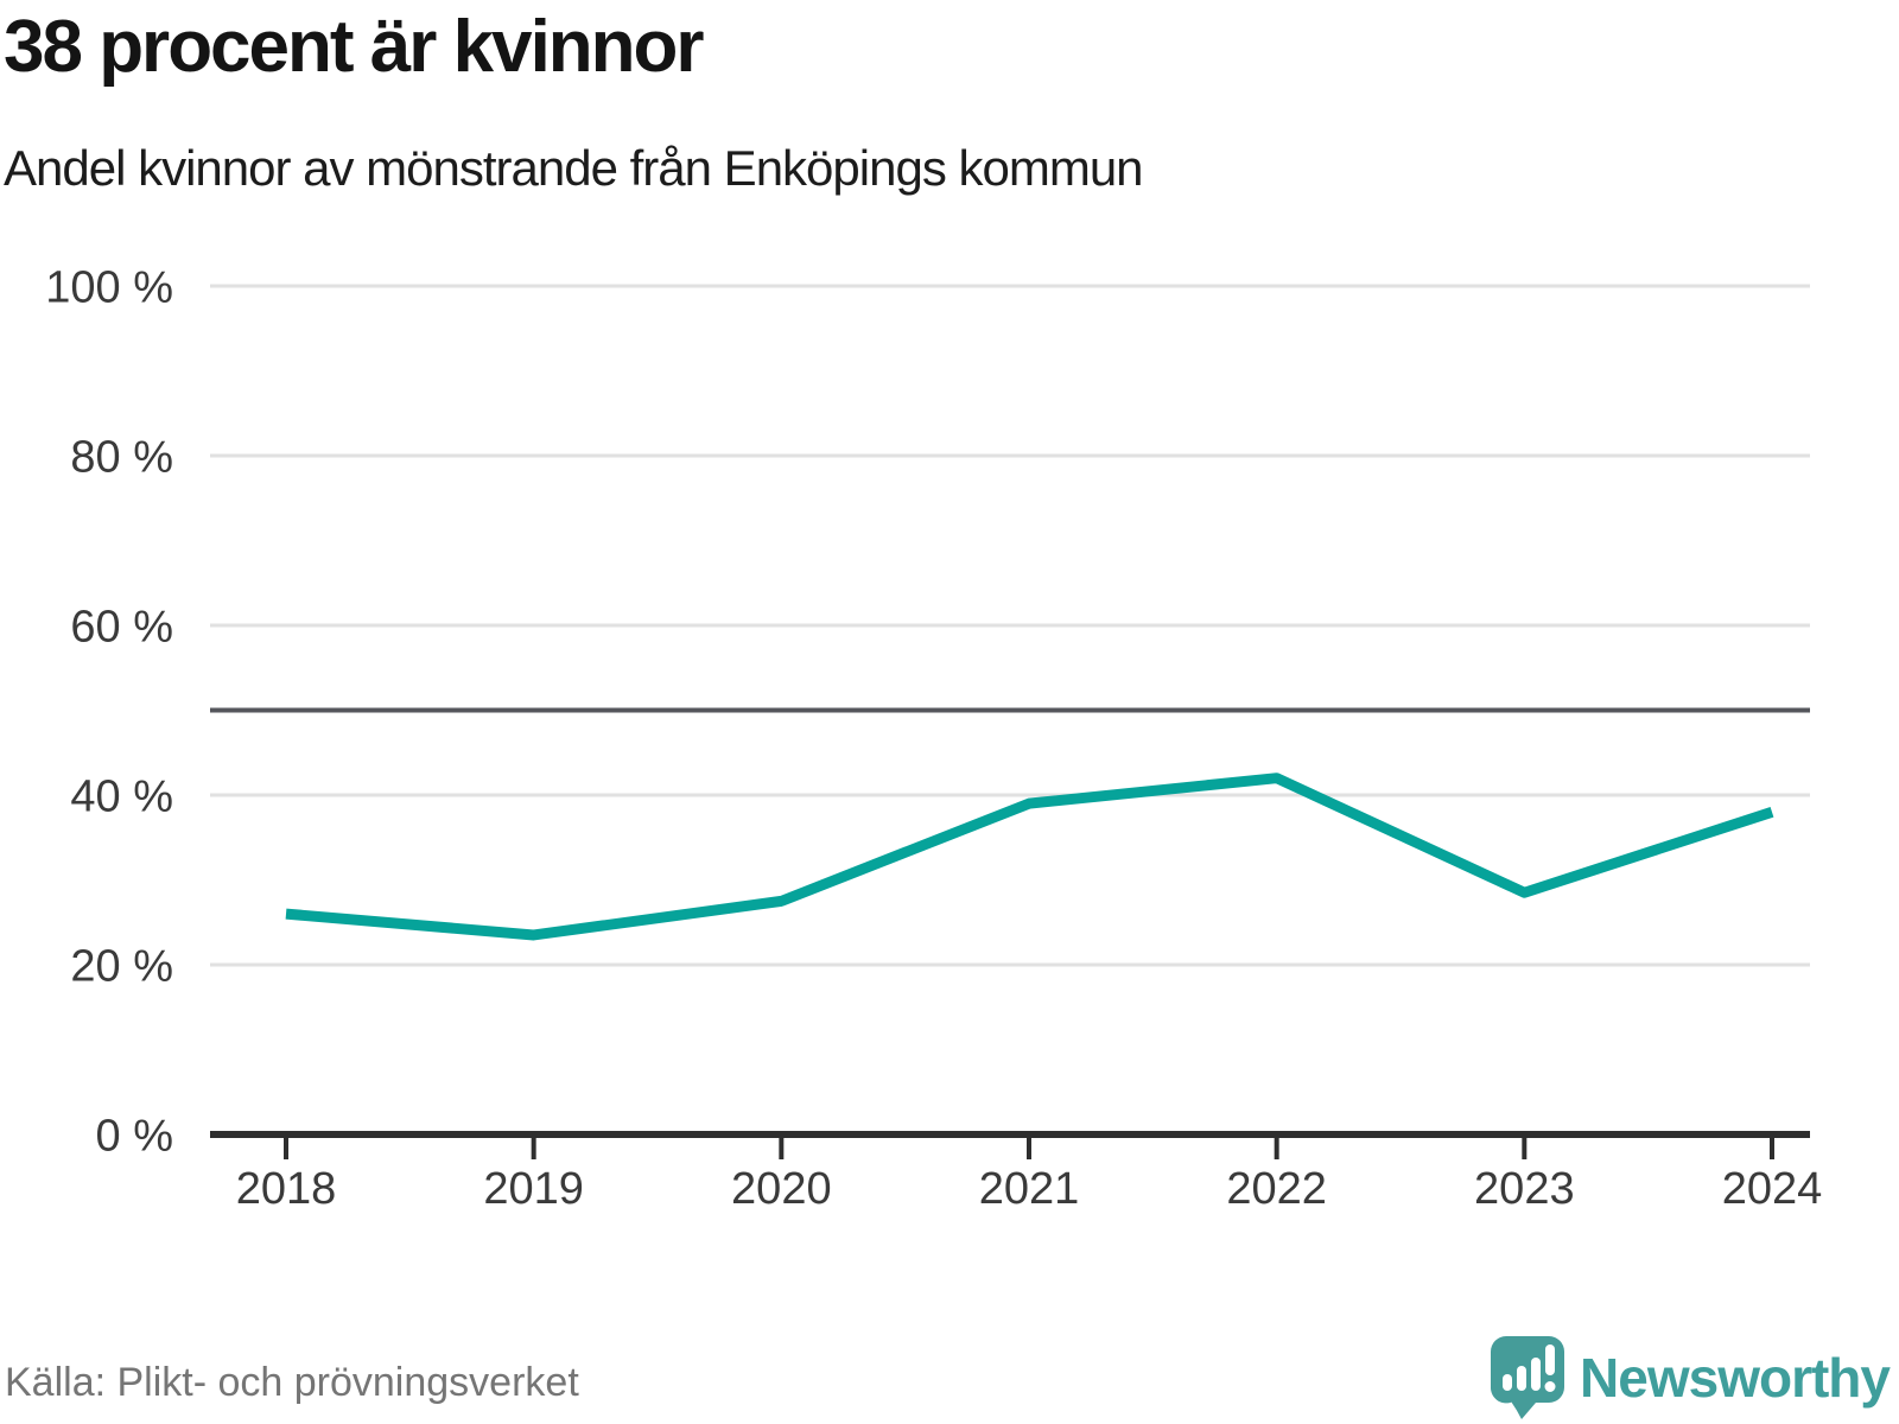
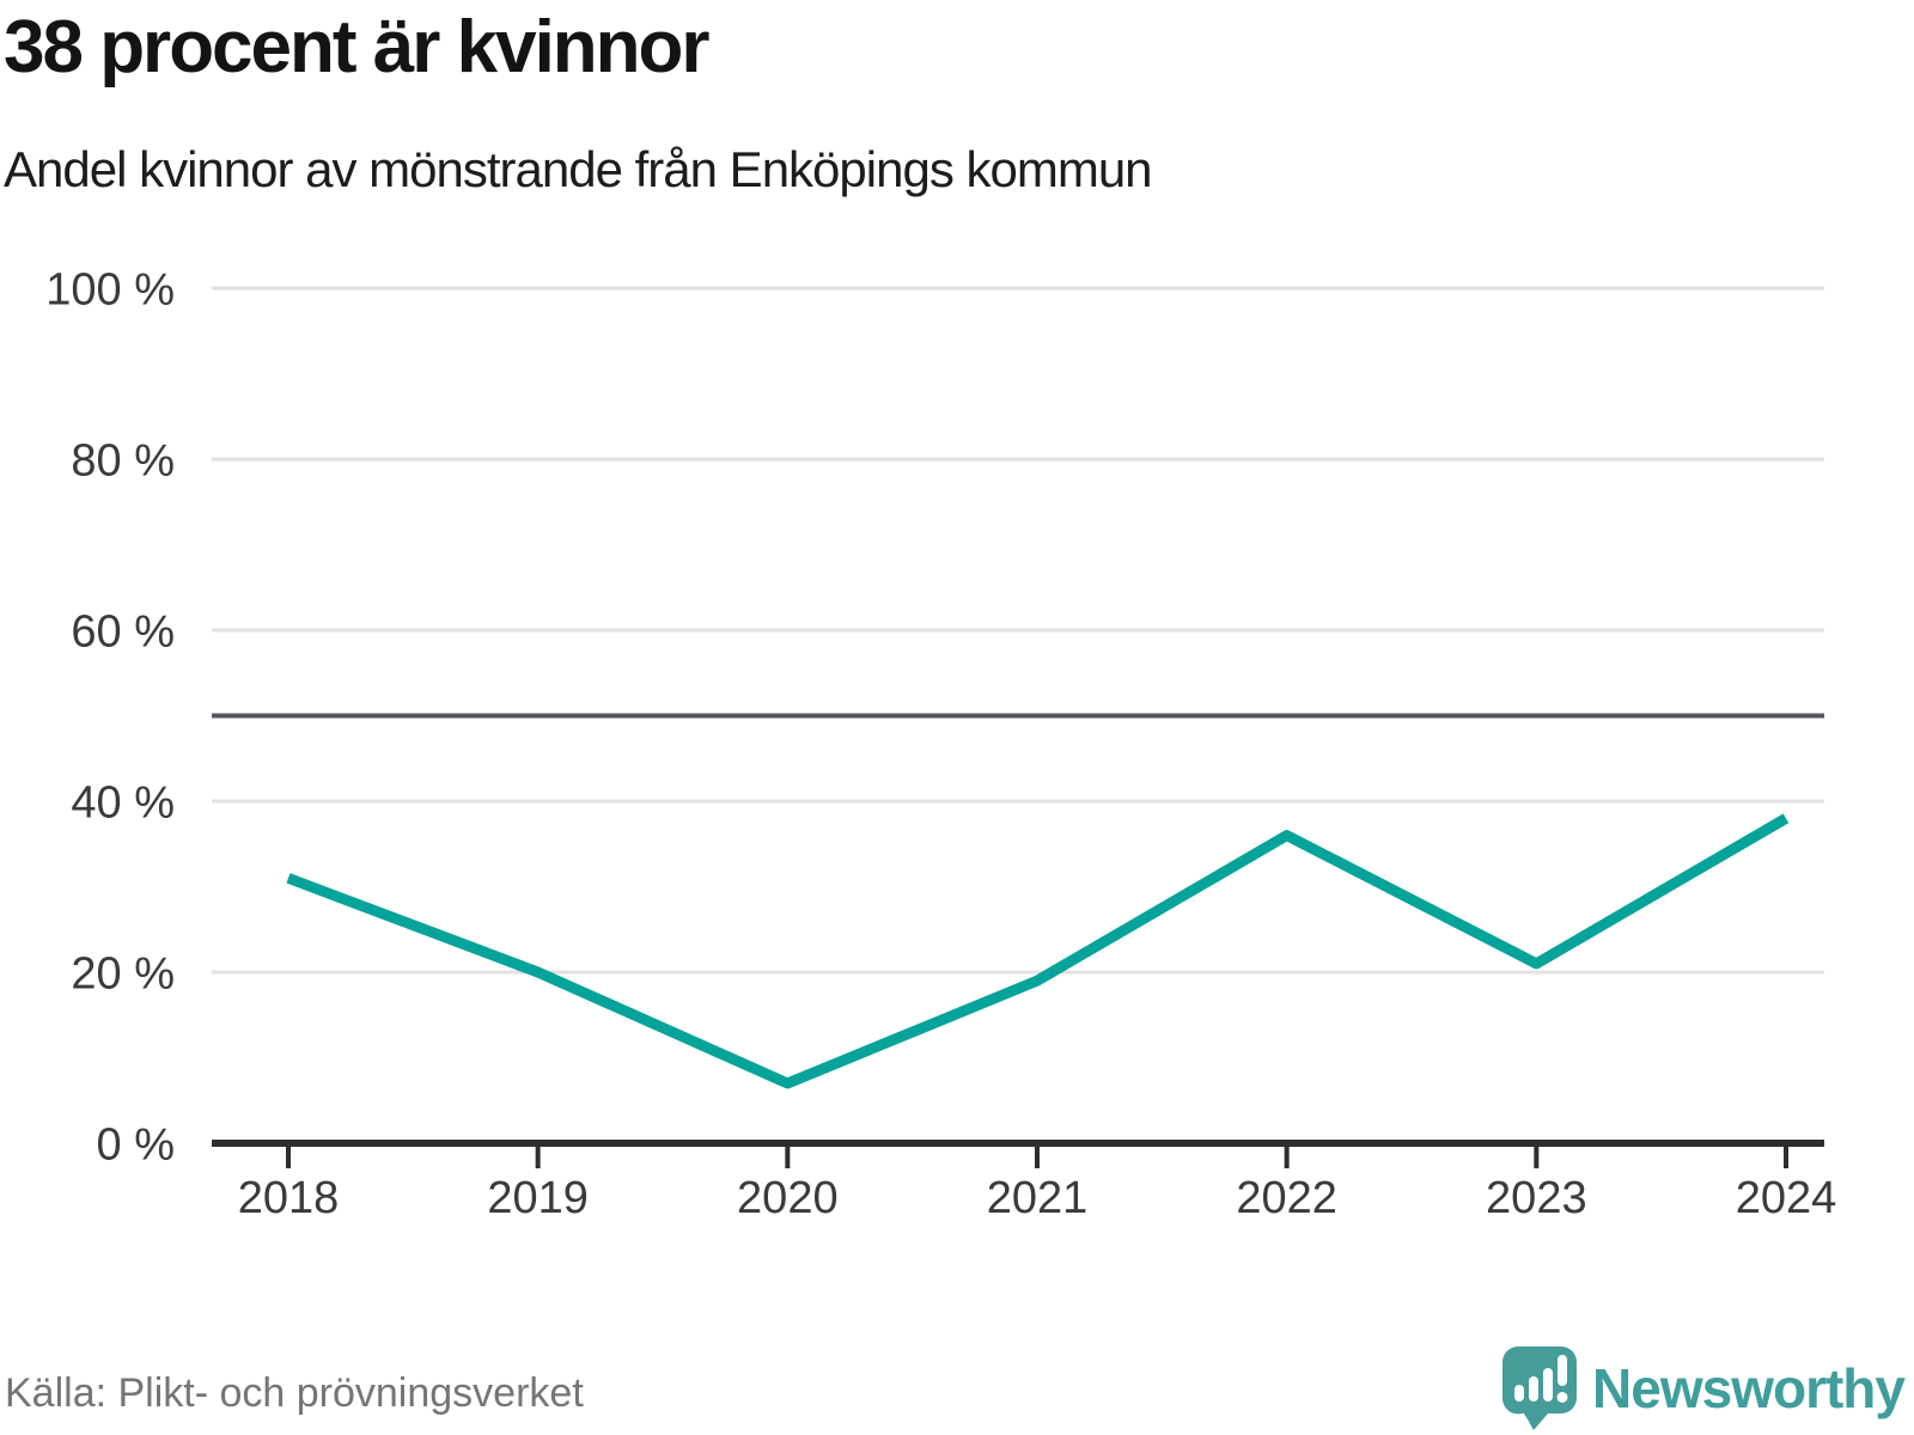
2018: 26% -> 31%
2019: 24% -> 20%
2020: 28% -> 7%
2021: 39% -> 19%
2022: 42% -> 36%
2023: 28% -> 21%
